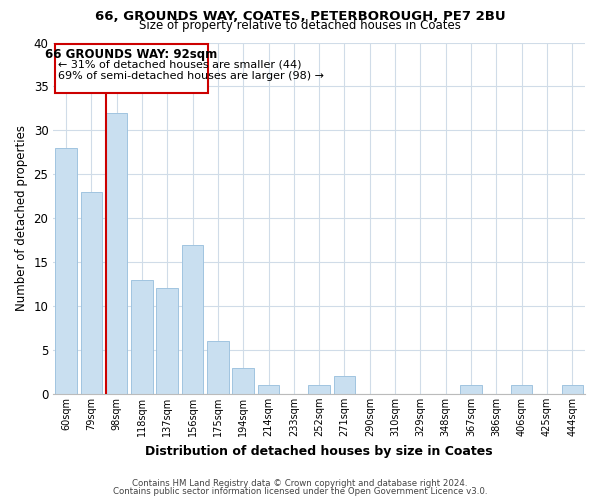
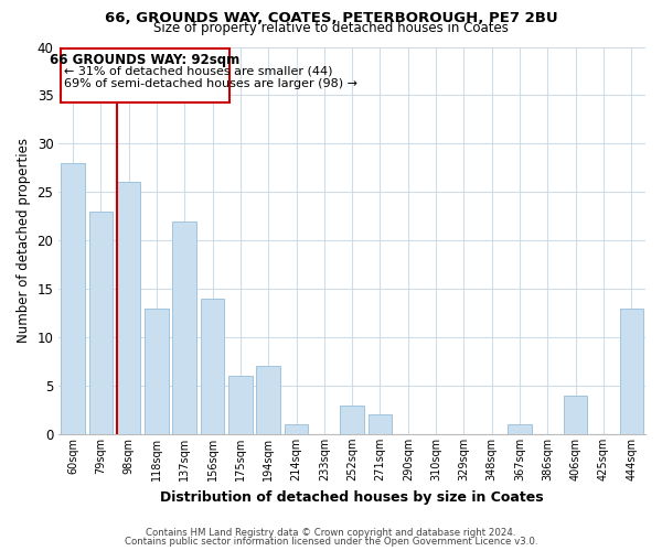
98sqm: 32 -> 26
137sqm: 12 -> 22
156sqm: 17 -> 14
194sqm: 3 -> 7
252sqm: 1 -> 3
406sqm: 1 -> 4
444sqm: 1 -> 13
